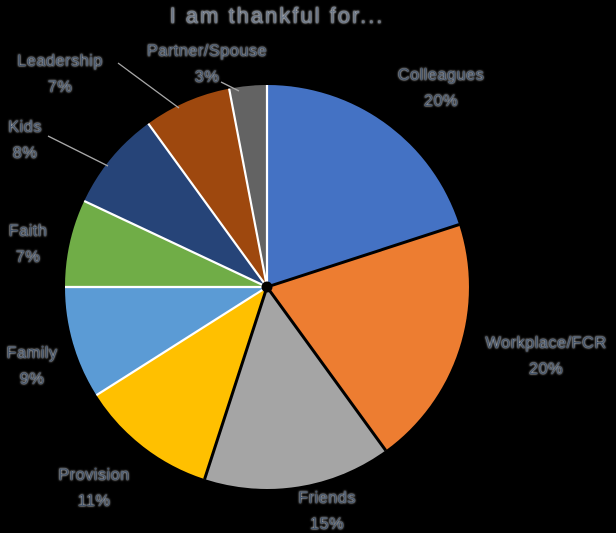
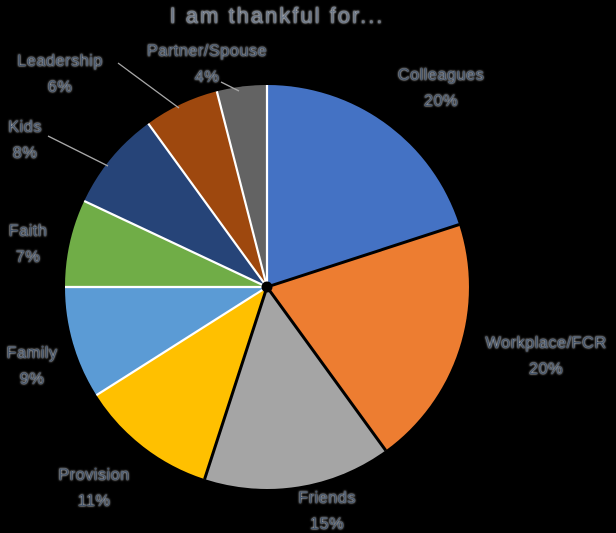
Leadership: 7% -> 6%
Partner/Spouse: 3% -> 4%
